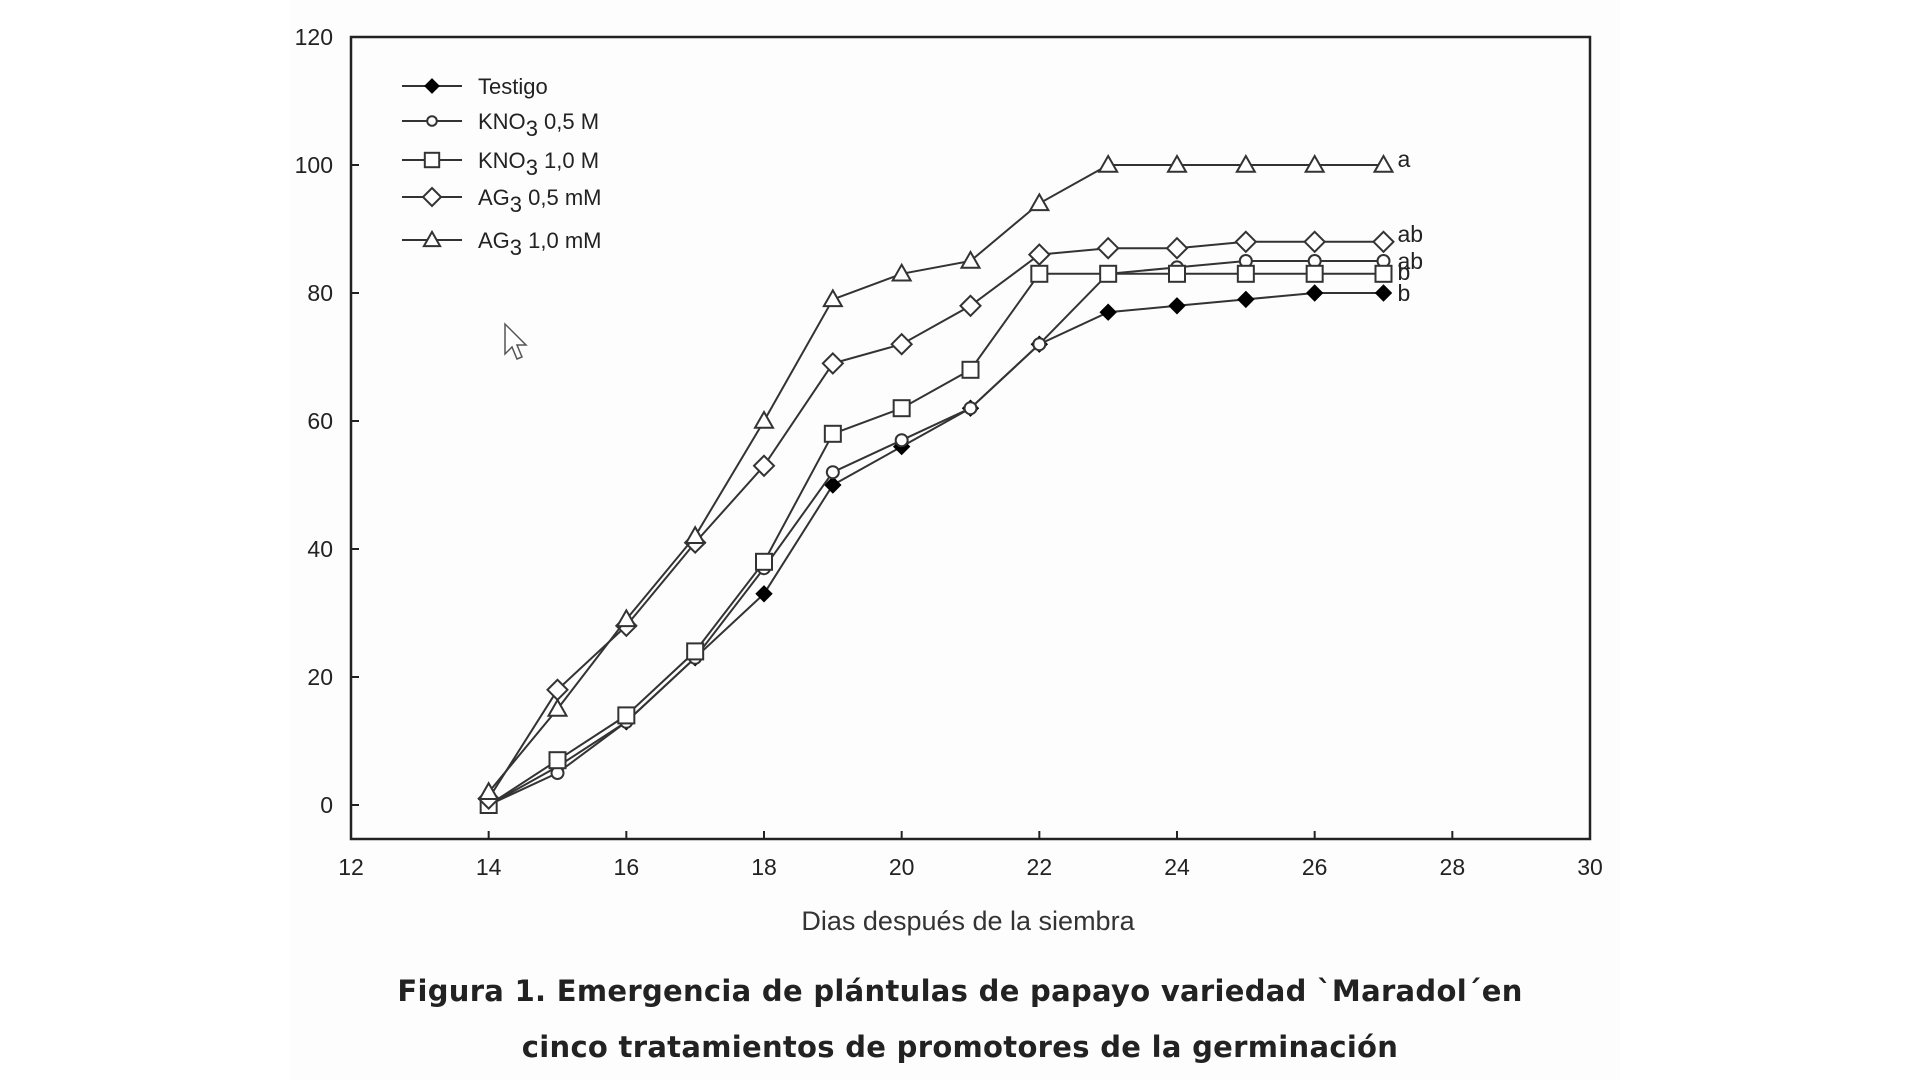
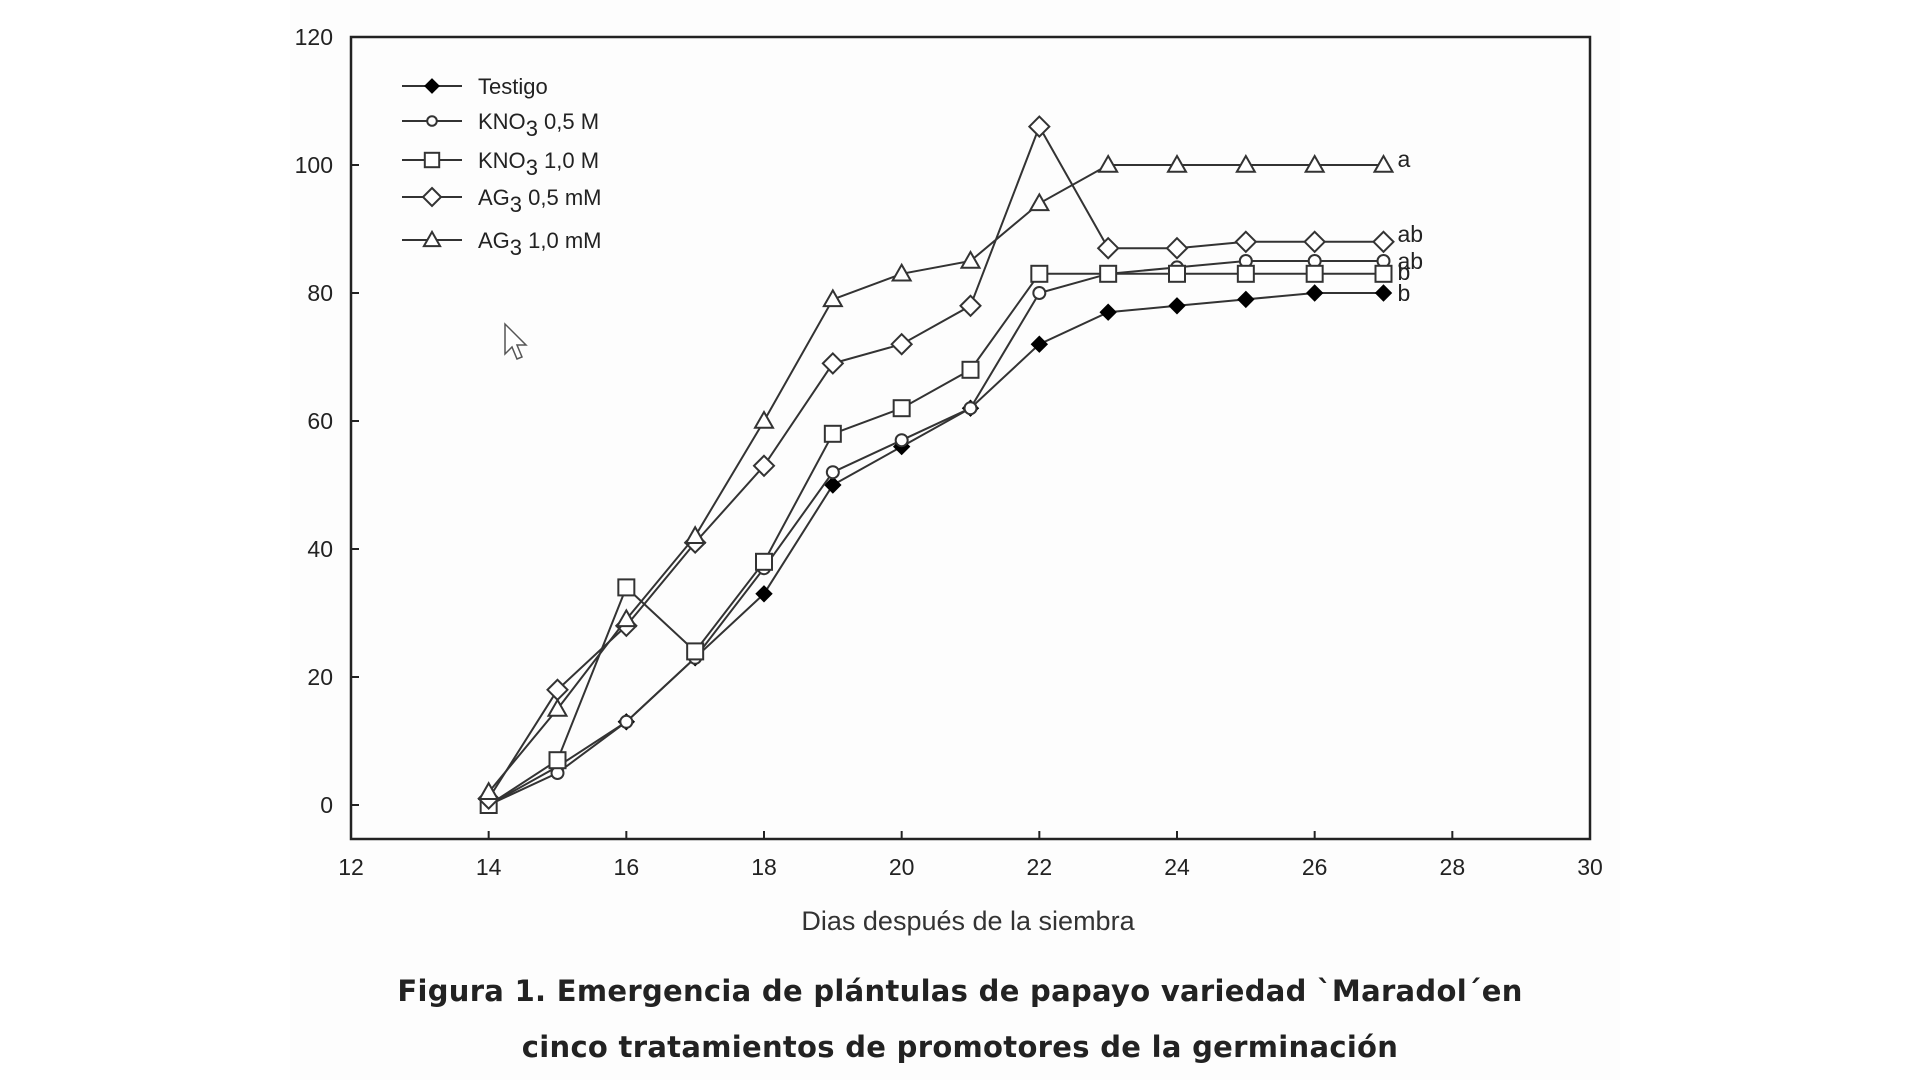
KNO3 1,0 M/16: 14 -> 34
KNO3 0,5 M/22: 72 -> 80
AG3 0,5 mM/22: 86 -> 106
